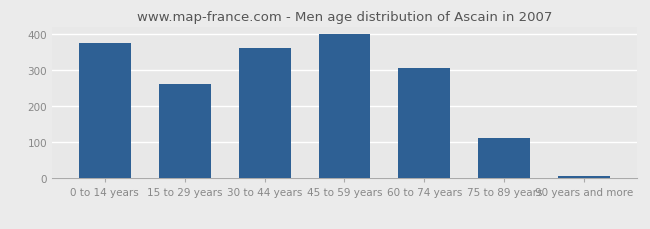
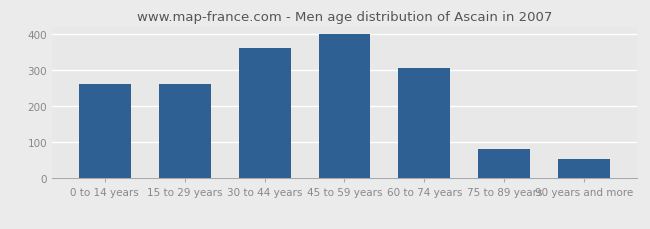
0 to 14 years: 375 -> 260
75 to 89 years: 112 -> 80
90 years and more: 8 -> 55
